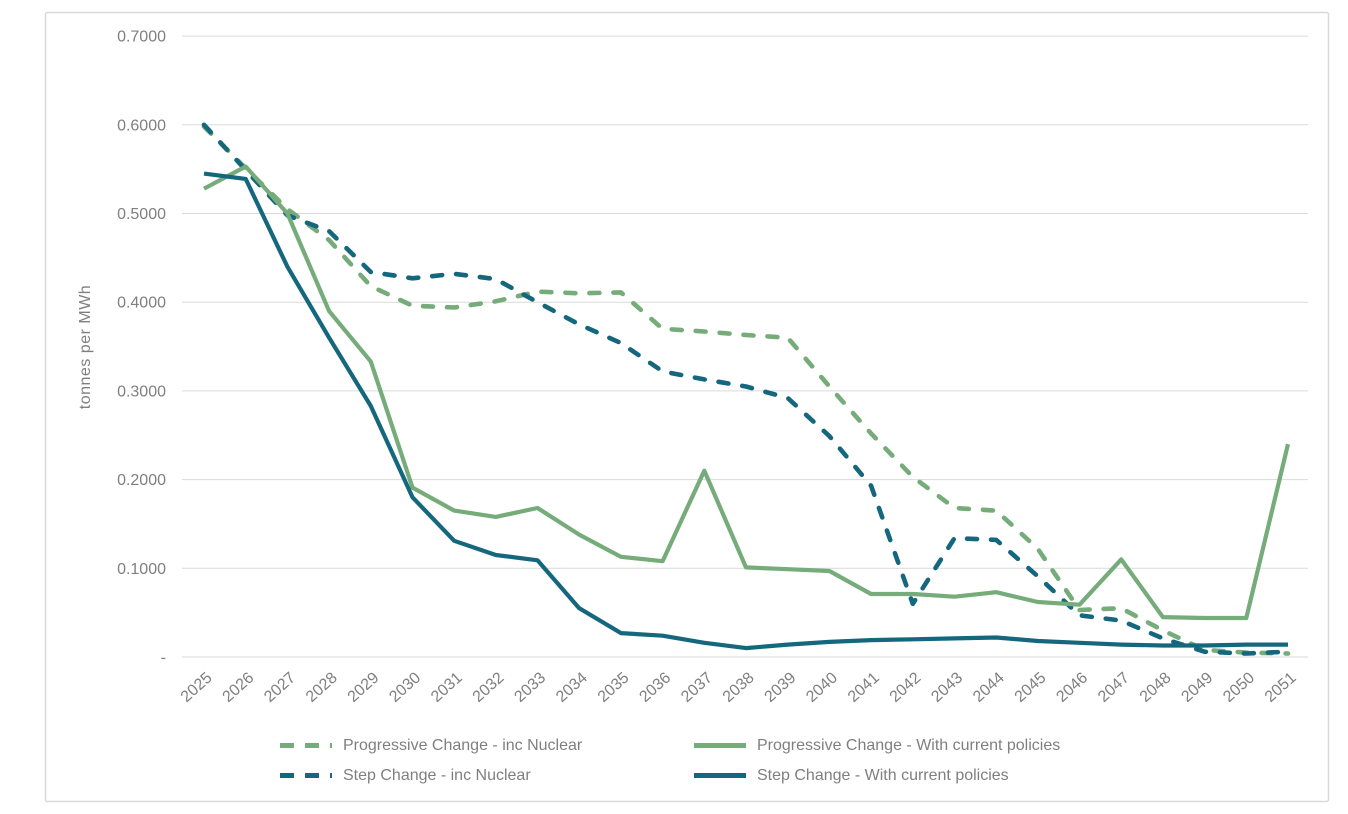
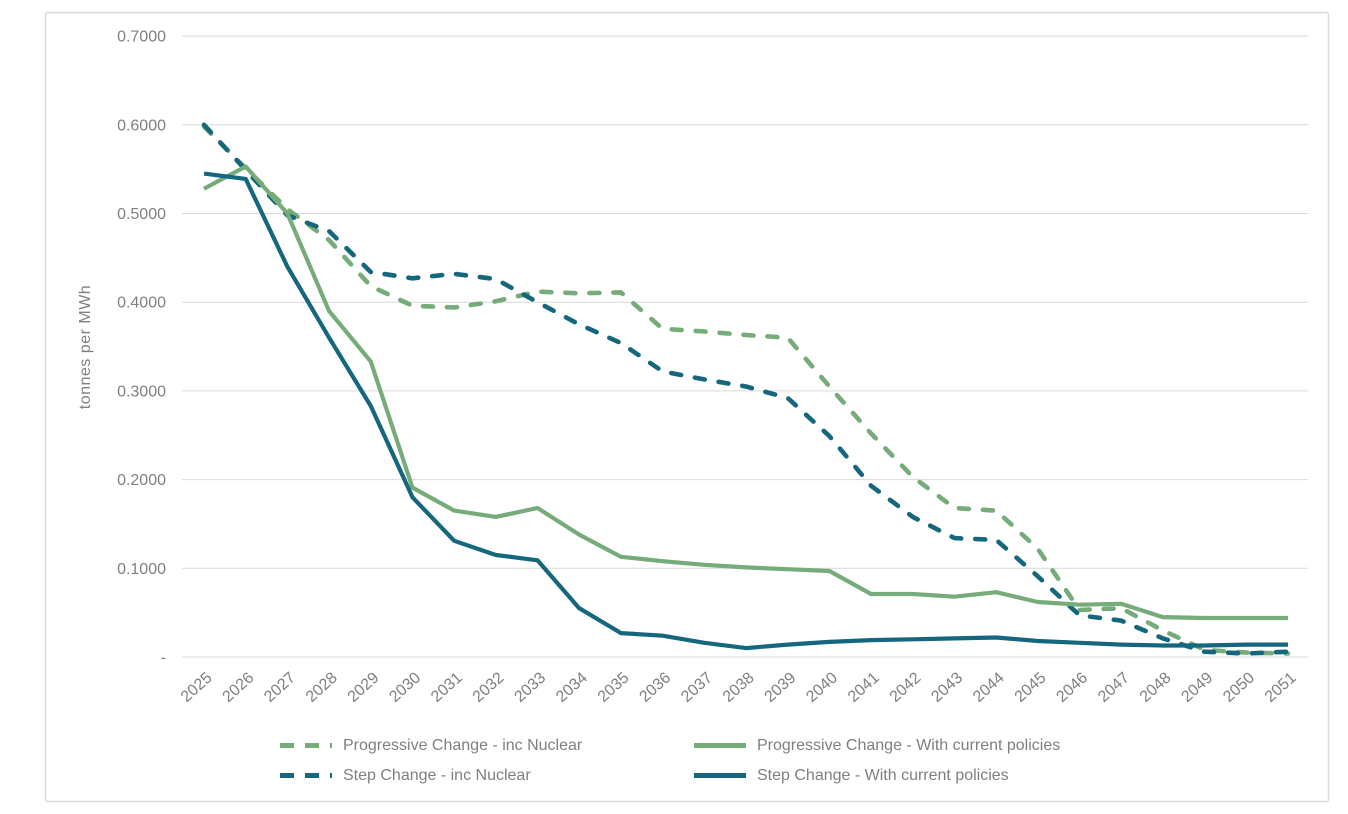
Progressive Change - With current policies/2037: 0.21 -> 0.10
Step Change - inc Nuclear/2042: 0.06 -> 0.16
Progressive Change - With current policies/2047: 0.11 -> 0.06
Progressive Change - With current policies/2051: 0.24 -> 0.04
